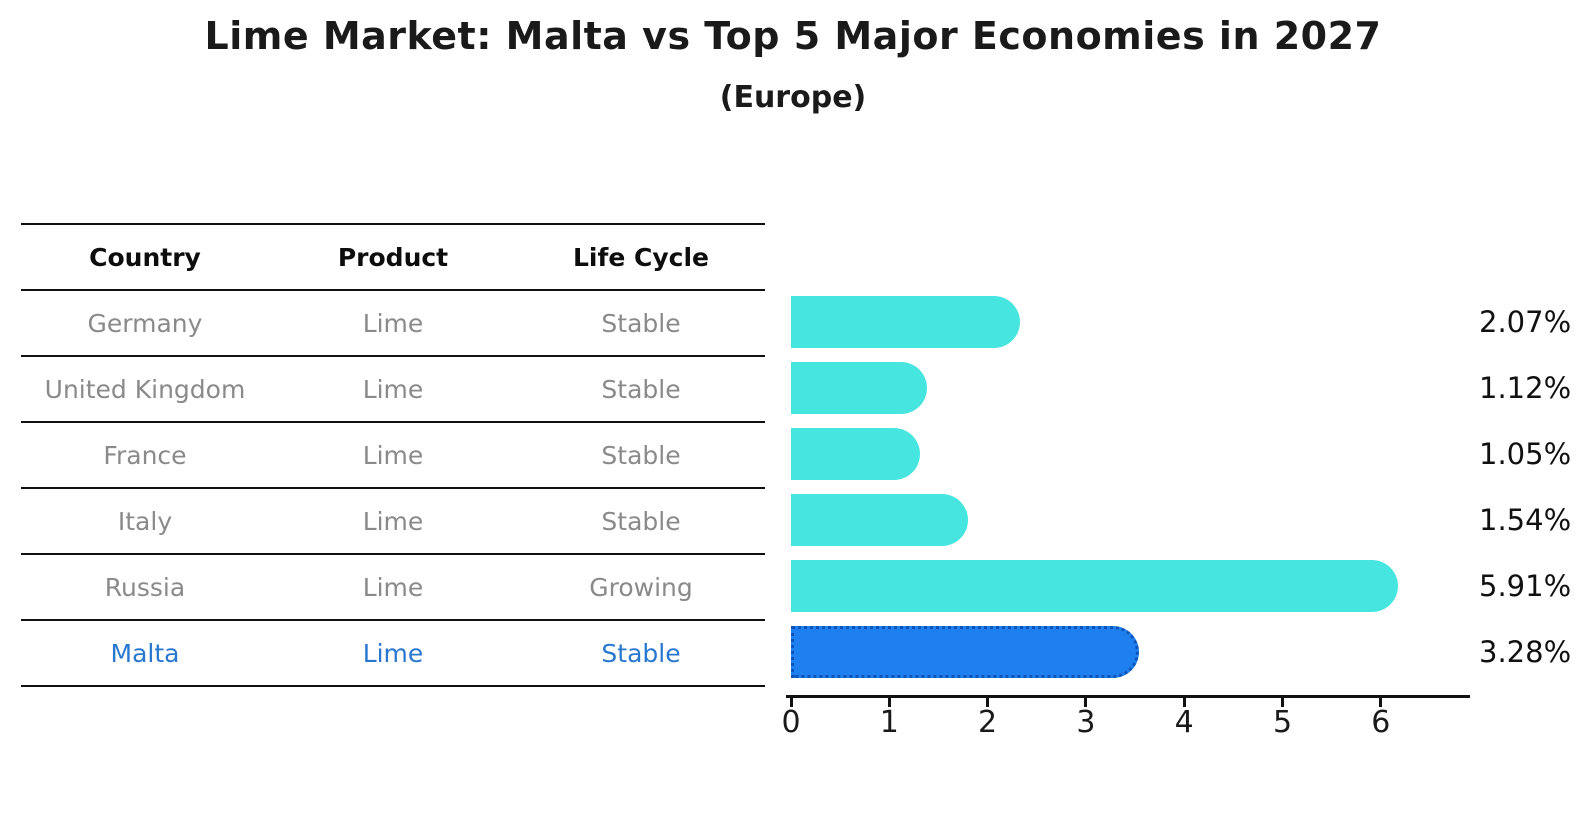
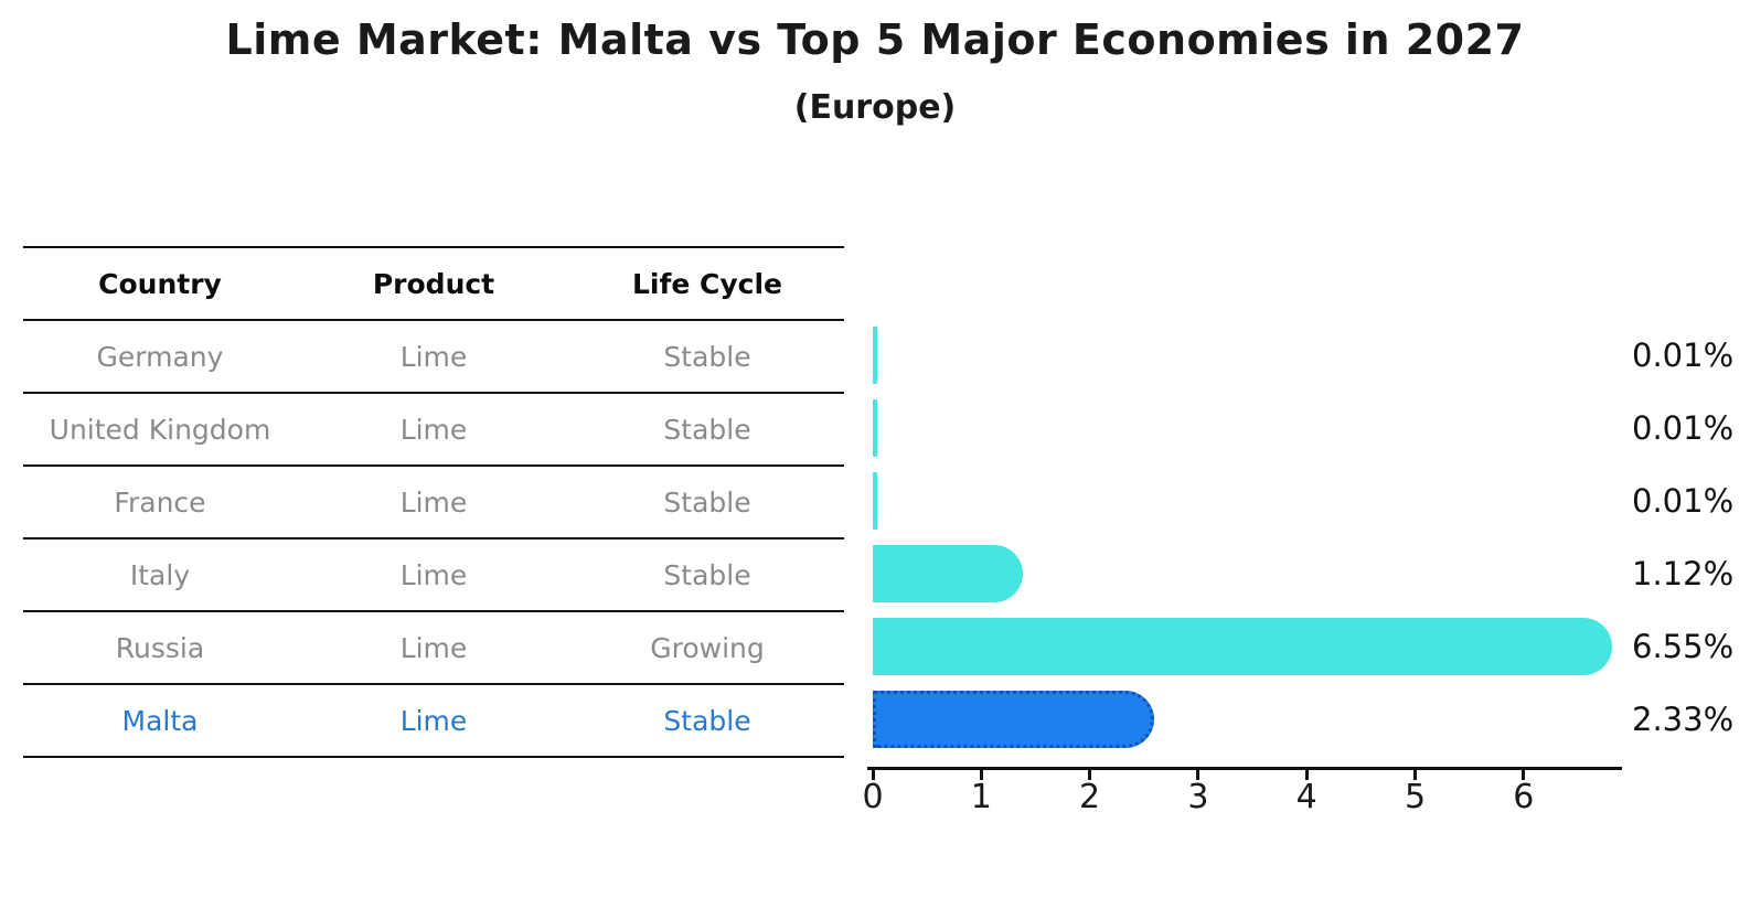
Germany: 2.07% -> 0.01%
United Kingdom: 1.12% -> 0.01%
France: 1.05% -> 0.01%
Italy: 1.54% -> 1.12%
Russia: 5.91% -> 6.55%
Malta: 3.28% -> 2.33%
